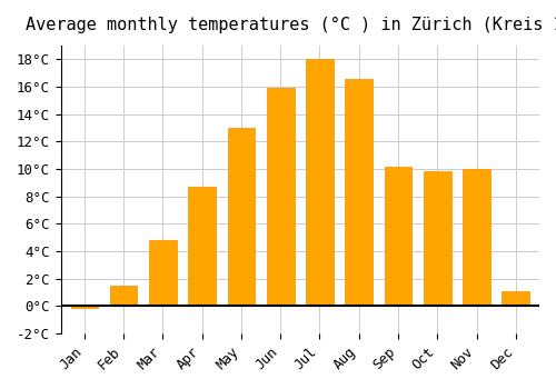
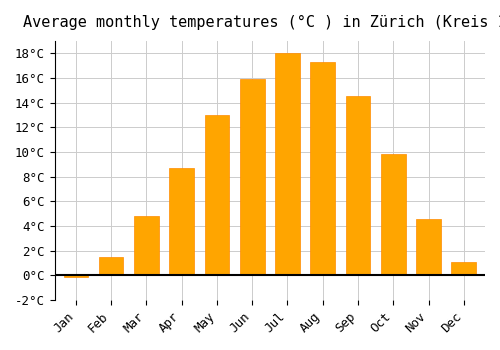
Aug: 16.6°C -> 17.3°C
Sep: 10.2°C -> 14.5°C
Nov: 10.0°C -> 4.6°C
